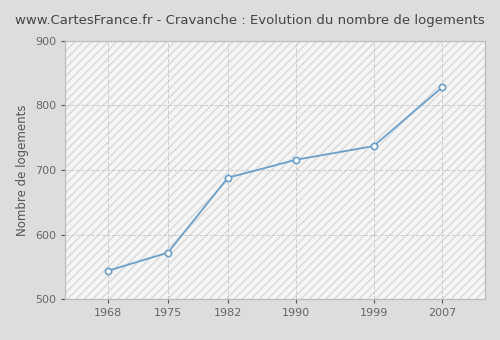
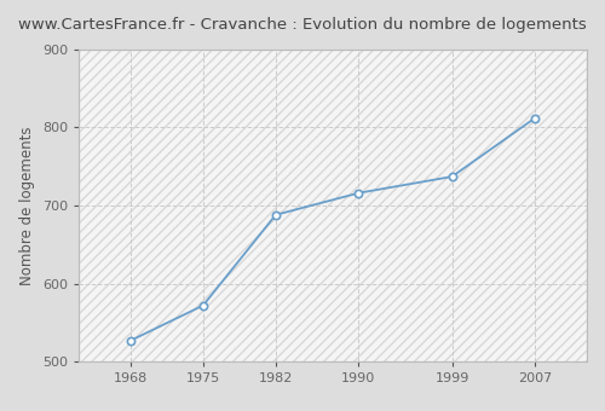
1968: 544 -> 527
2007: 828 -> 812
